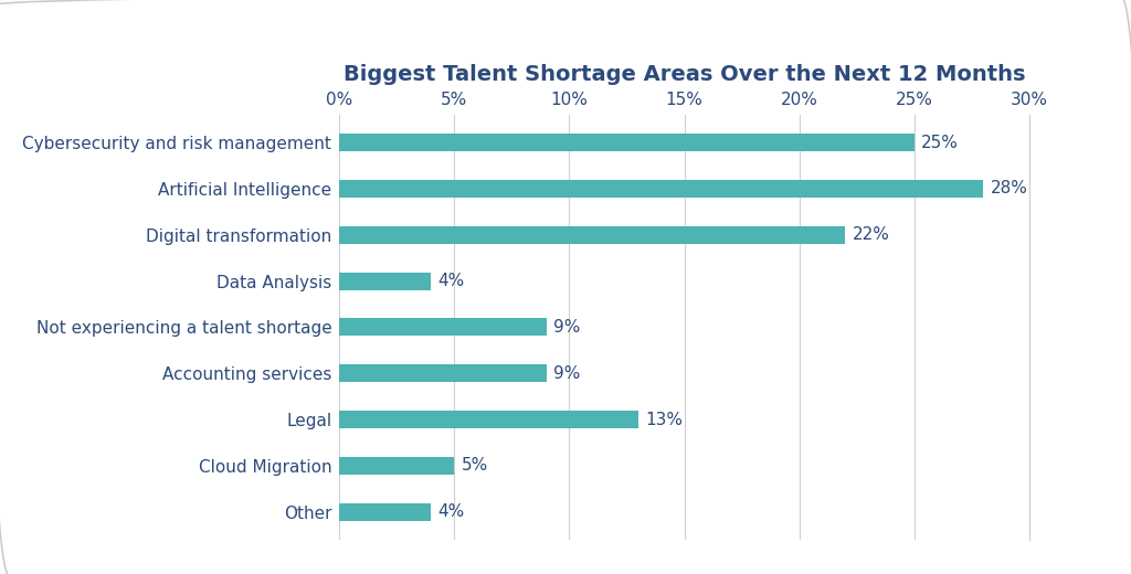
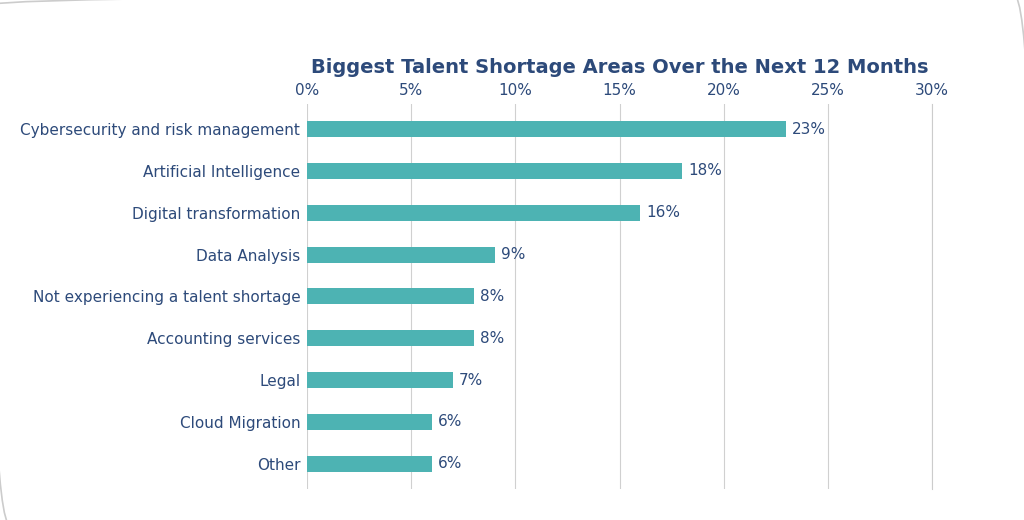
Cybersecurity and risk management: 25% -> 23%
Artificial Intelligence: 28% -> 18%
Digital transformation: 22% -> 16%
Data Analysis: 4% -> 9%
Not experiencing a talent shortage: 9% -> 8%
Accounting services: 9% -> 8%
Legal: 13% -> 7%
Cloud Migration: 5% -> 6%
Other: 4% -> 6%
